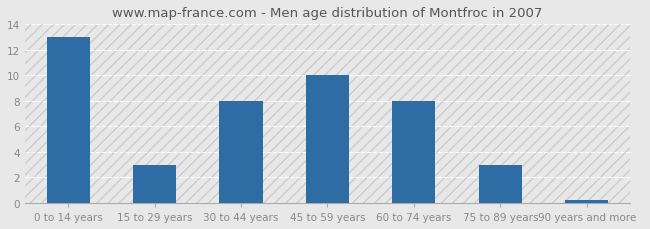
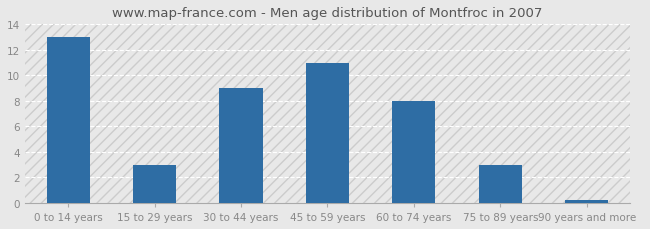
30 to 44 years: 8.0 -> 9.0
45 to 59 years: 10.0 -> 11.0
